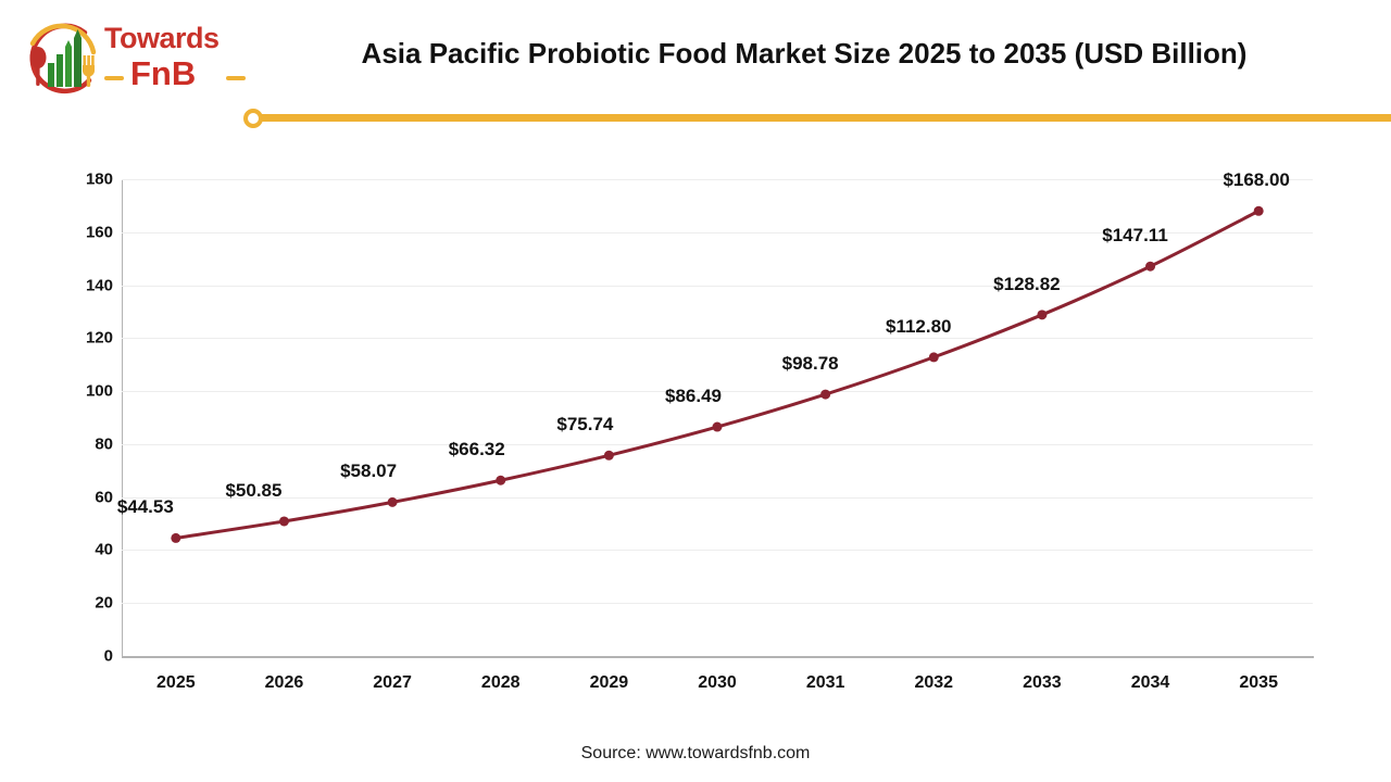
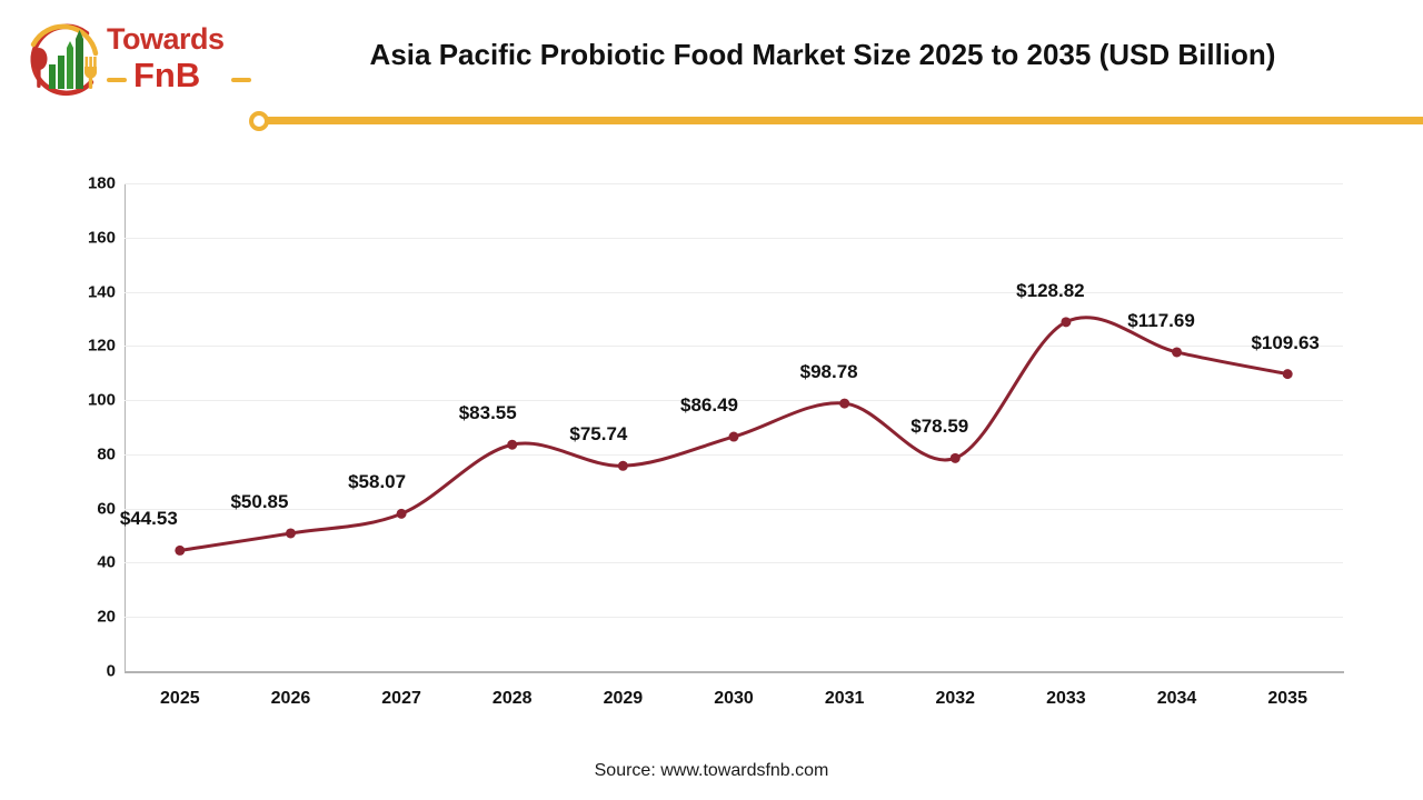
2028: $66.32 -> $83.55
2032: $112.80 -> $78.59
2034: $147.11 -> $117.69
2035: $168.00 -> $109.63
